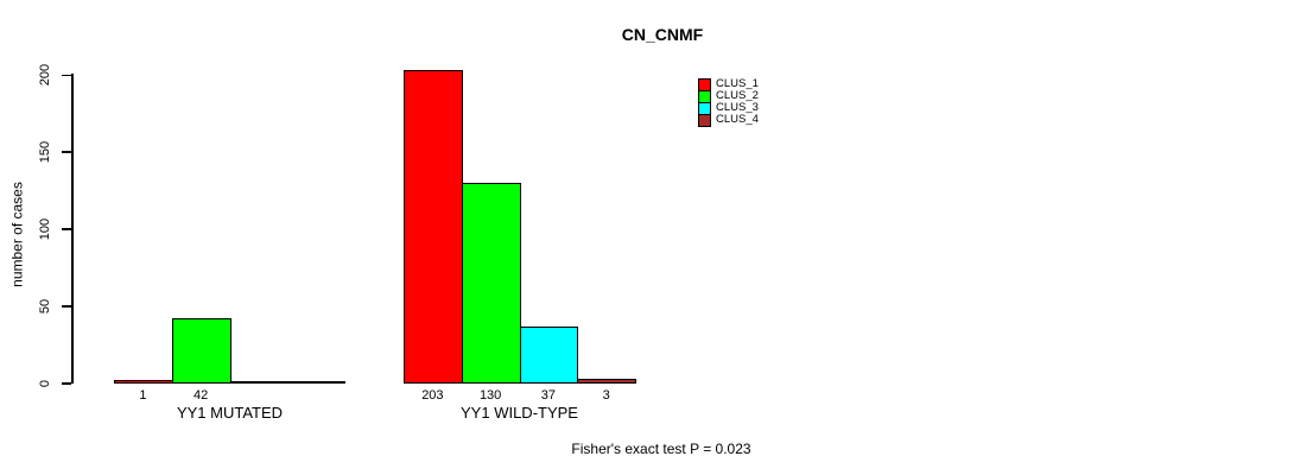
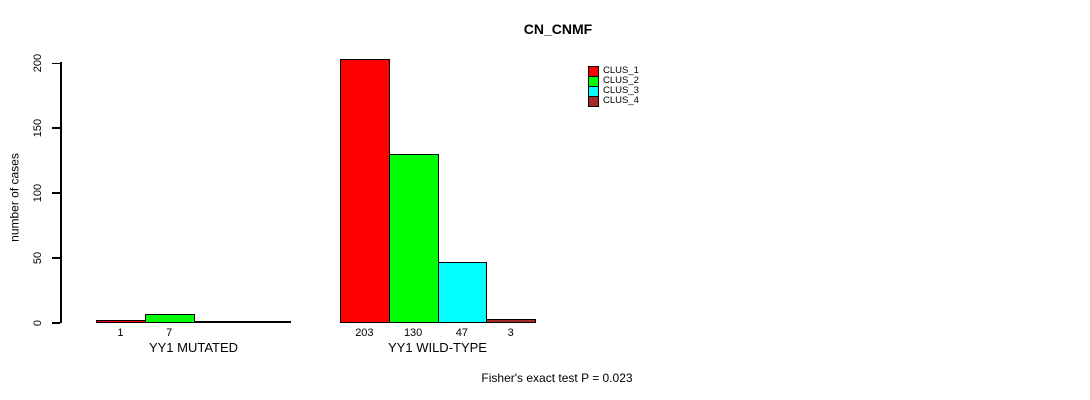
CLUS_2/YY1 MUTATED: 42 -> 7
CLUS_3/YY1 WILD-TYPE: 37 -> 47
